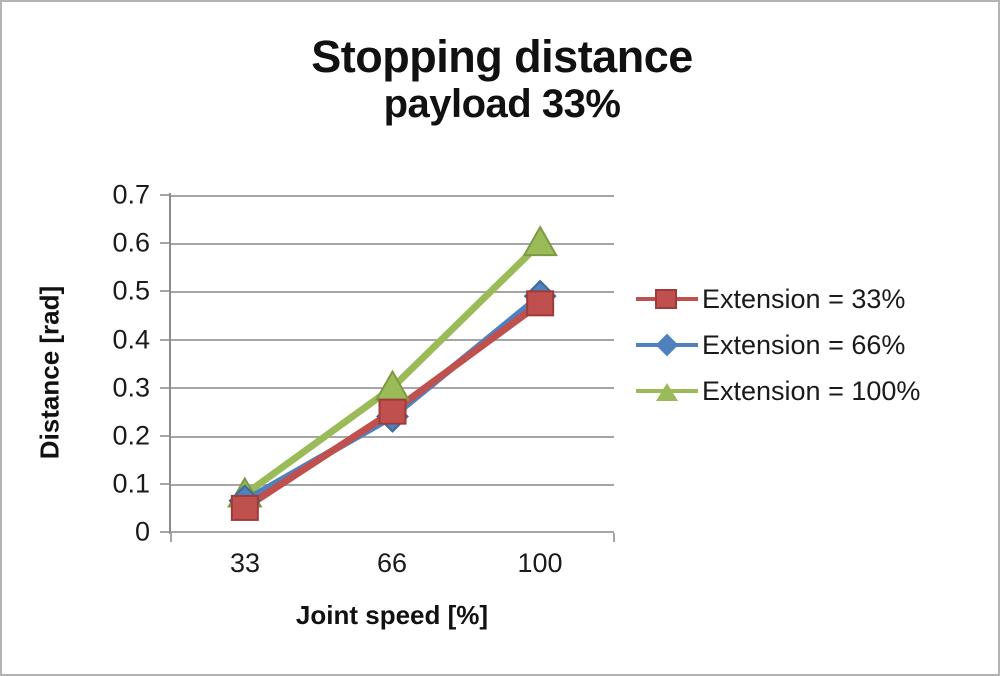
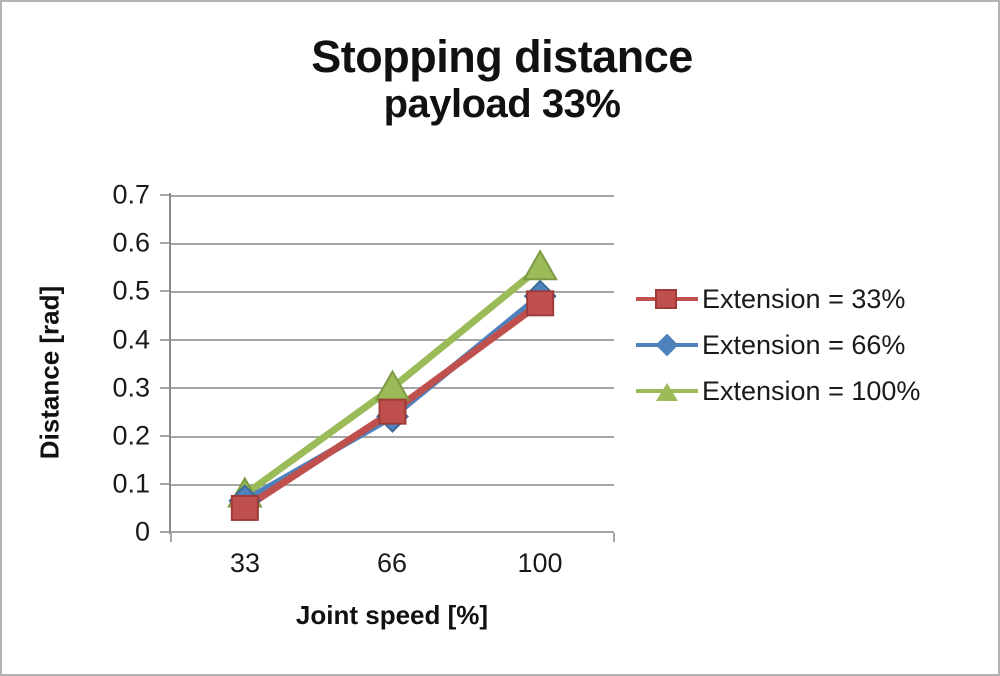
Extension = 100%/100: 0.60 -> 0.55
